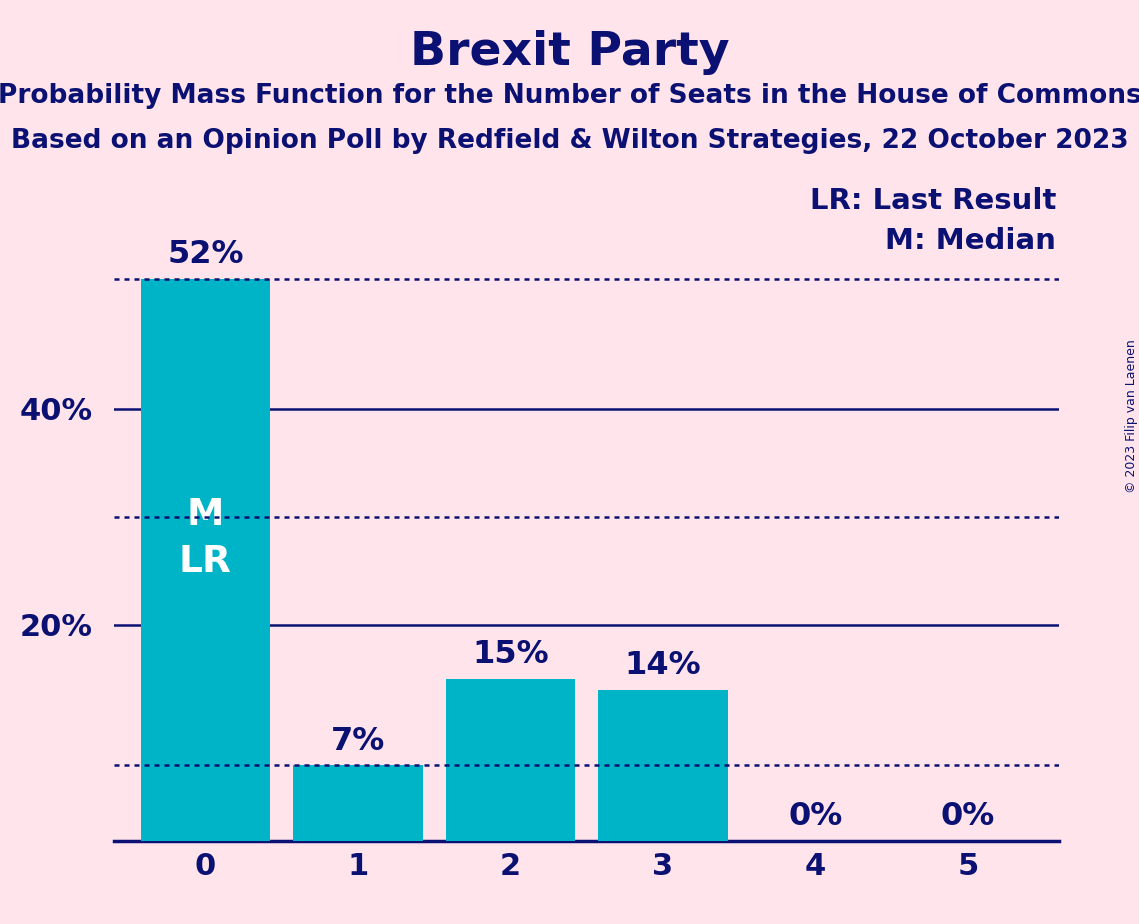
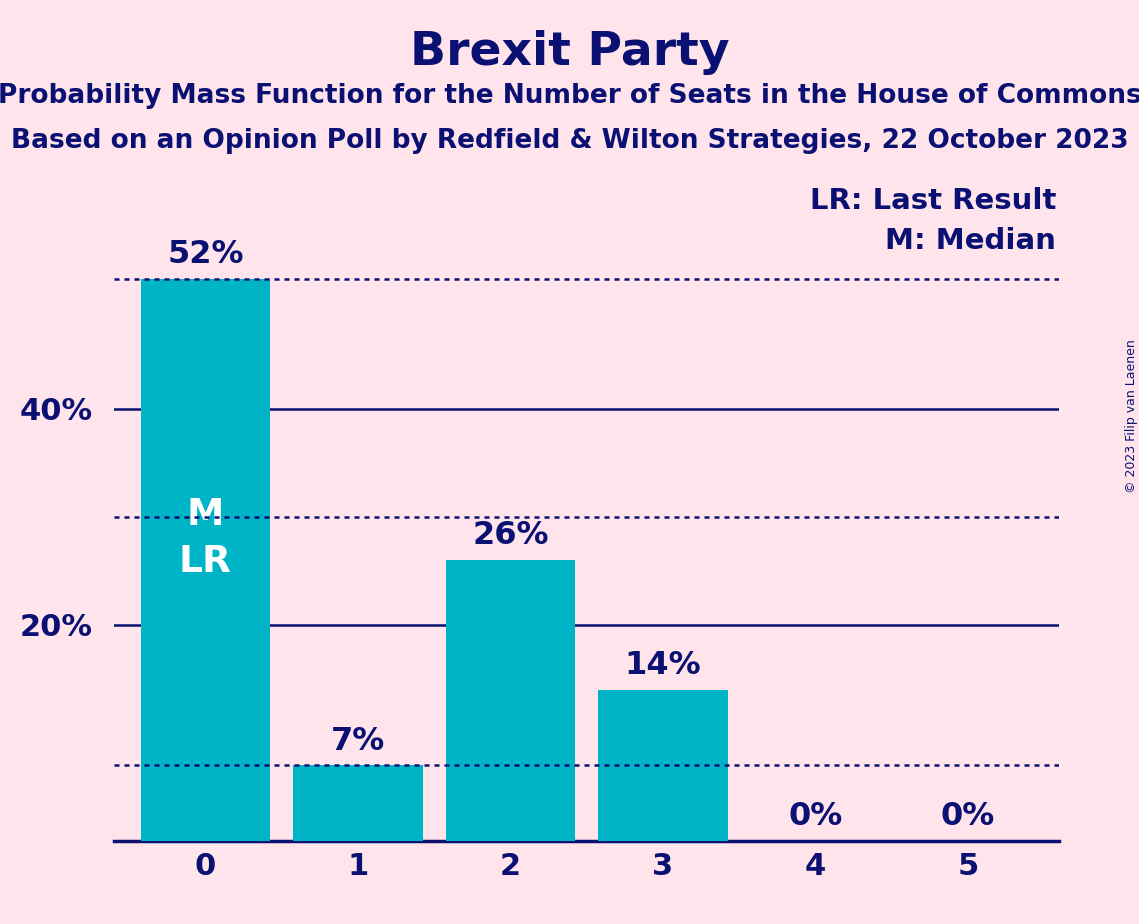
2: 15% -> 26%
